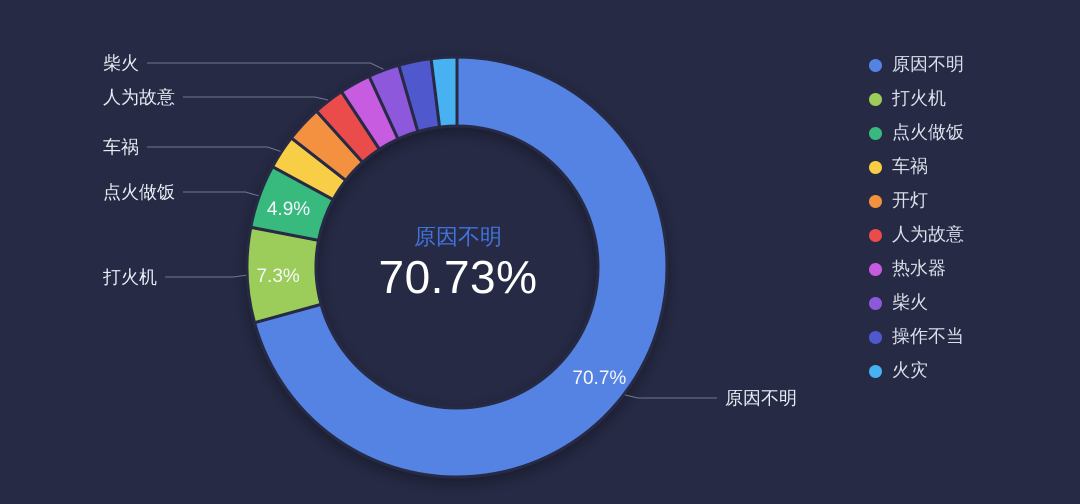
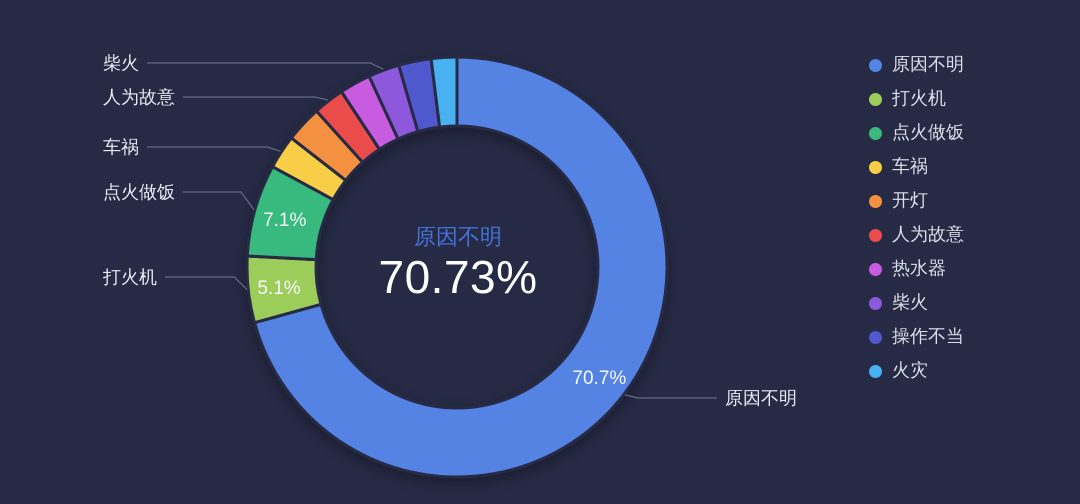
打火机: 7.3% -> 5.1%
点火做饭: 4.9% -> 7.1%
